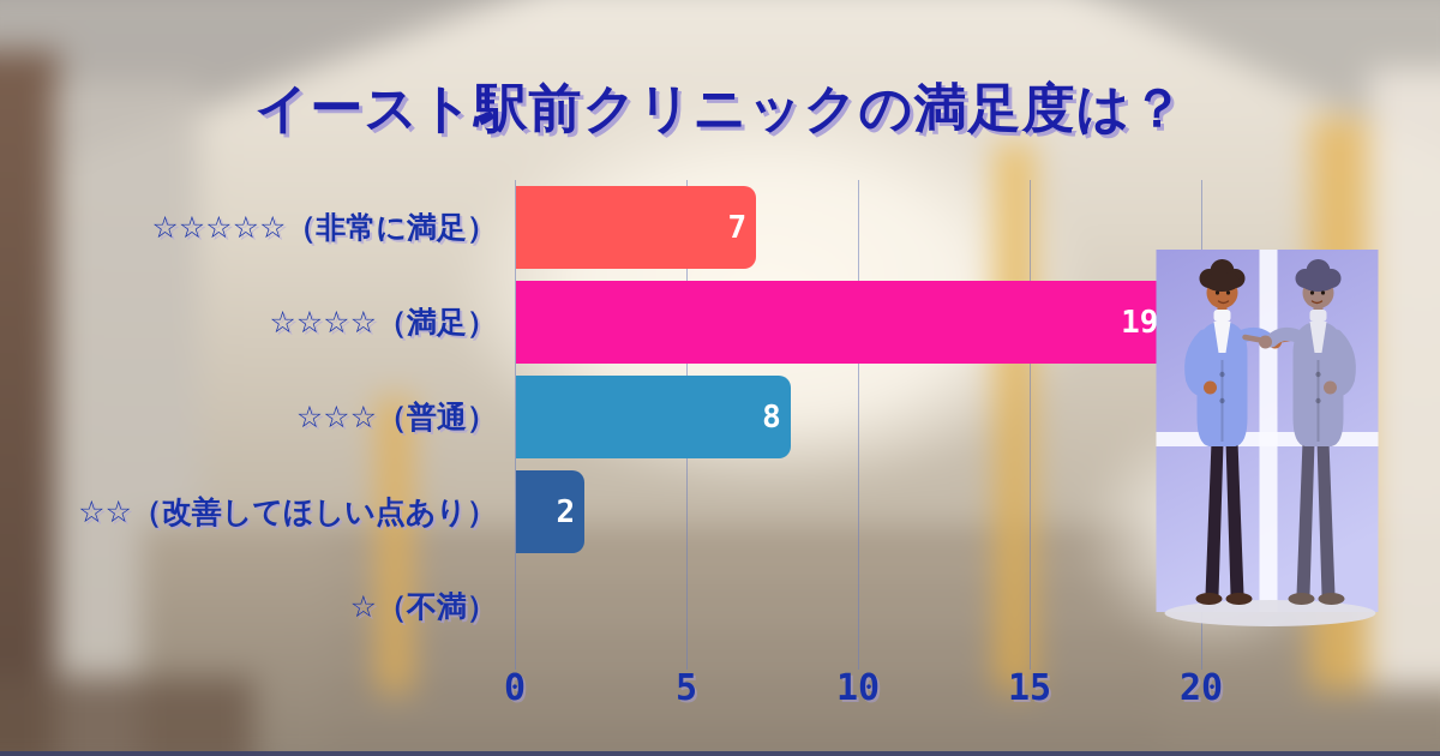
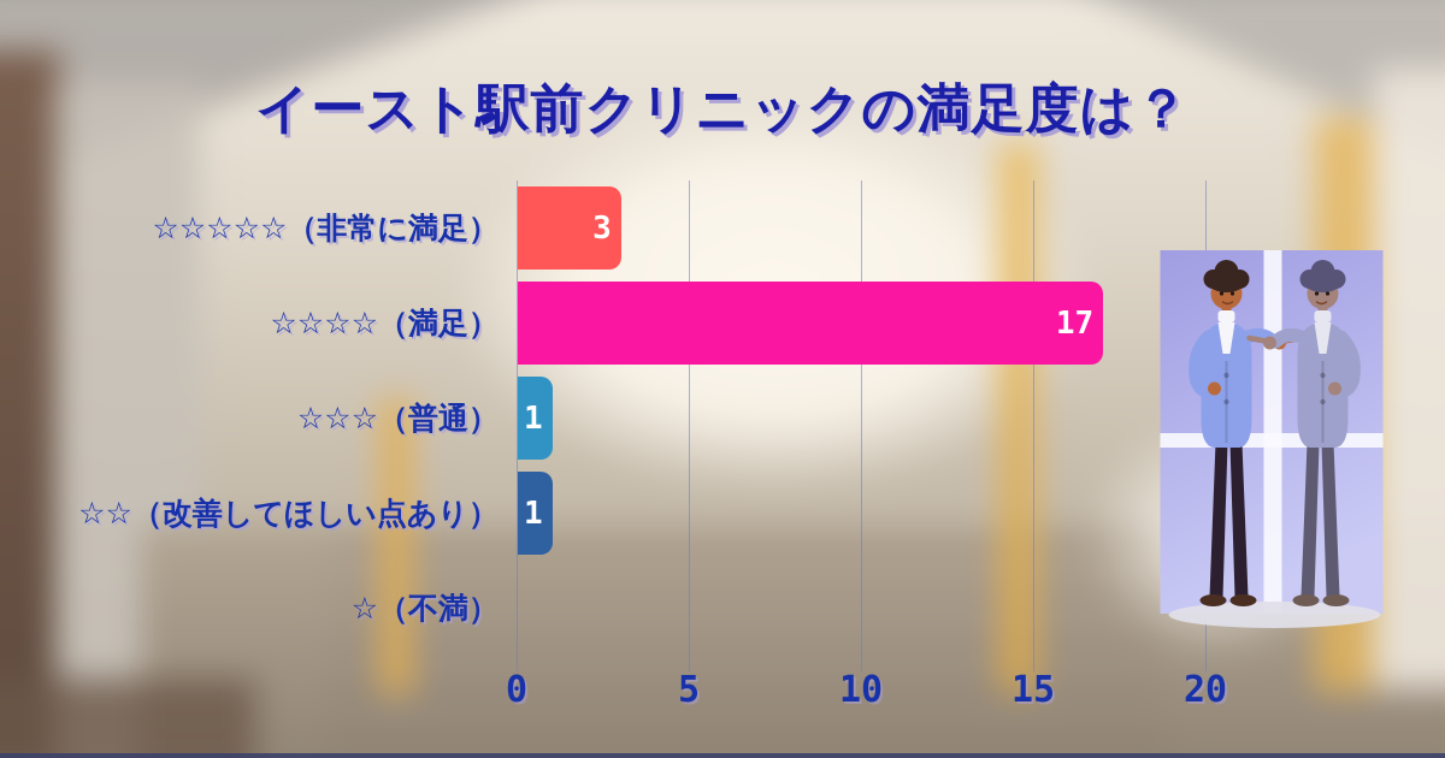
☆☆☆☆☆（非常に満足）: 7 -> 3
☆☆☆☆（満足）: 19 -> 17
☆☆☆（普通）: 8 -> 1
☆☆（改善してほしい点あり）: 2 -> 1
